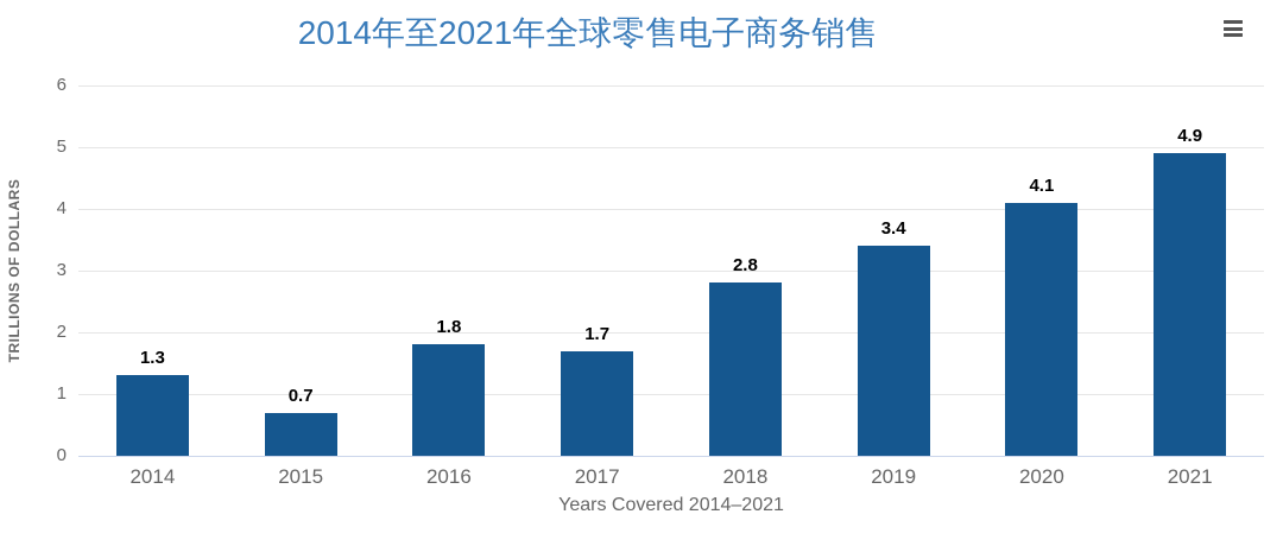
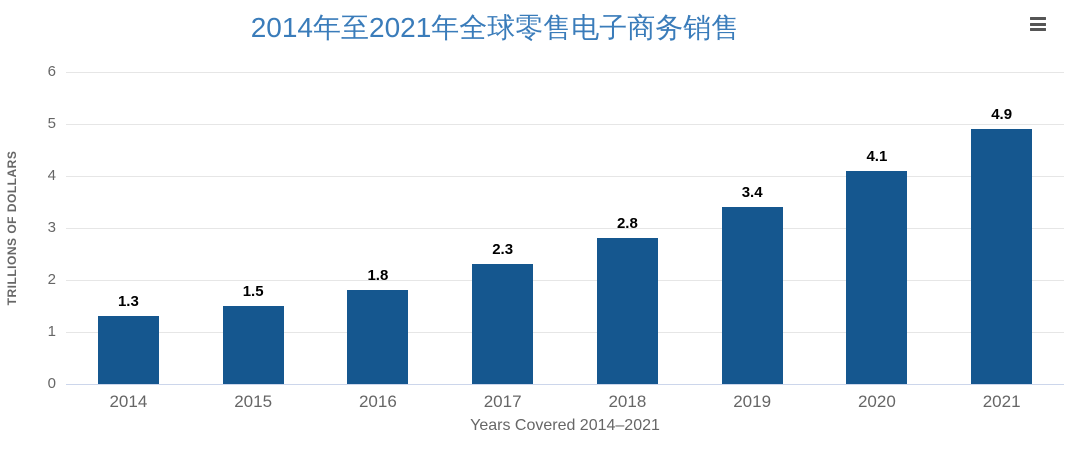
2015: 0.7 -> 1.5
2017: 1.7 -> 2.3
